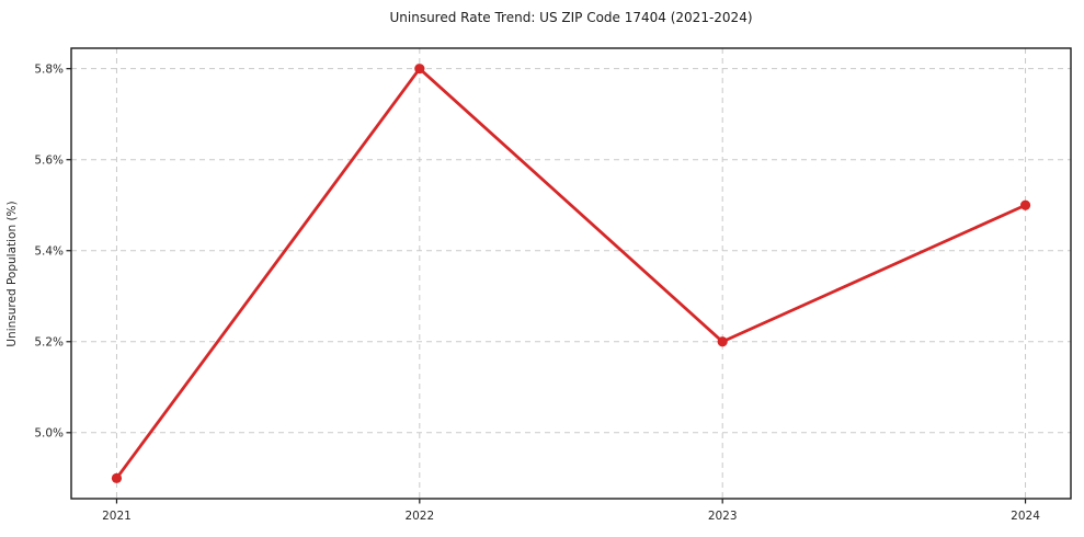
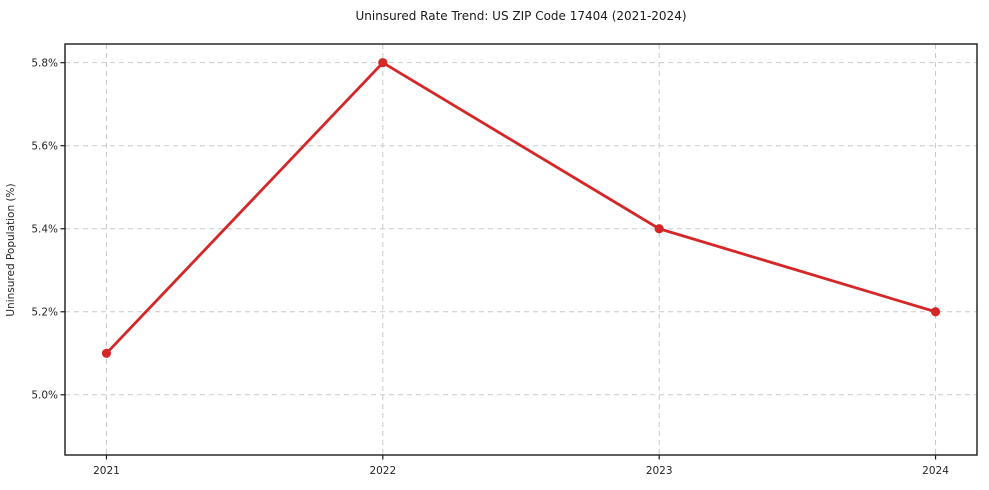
2021: 4.9% -> 5.1%
2023: 5.2% -> 5.4%
2024: 5.5% -> 5.2%
